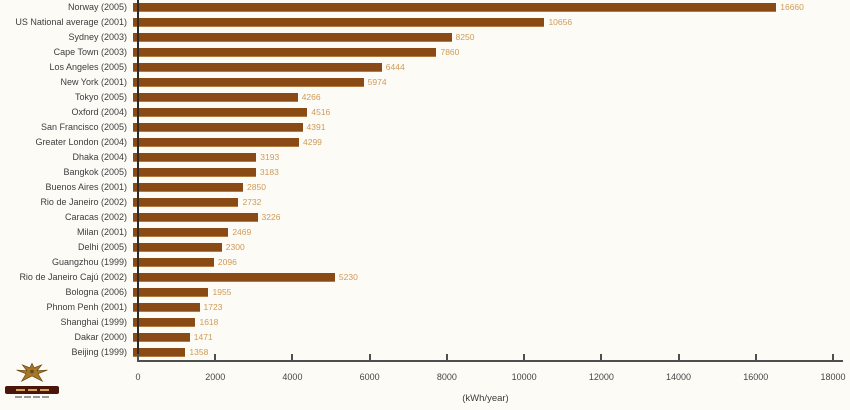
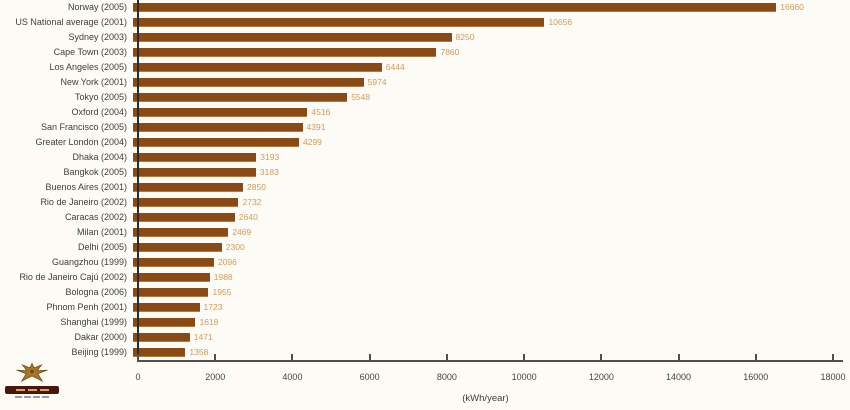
Tokyo (2005): 4266 -> 5548
Caracas (2002): 3226 -> 2640
Rio de Janeiro Cajú (2002): 5230 -> 1988
